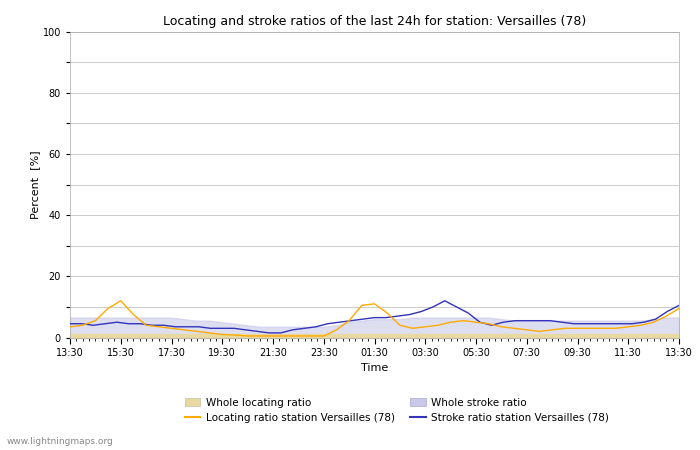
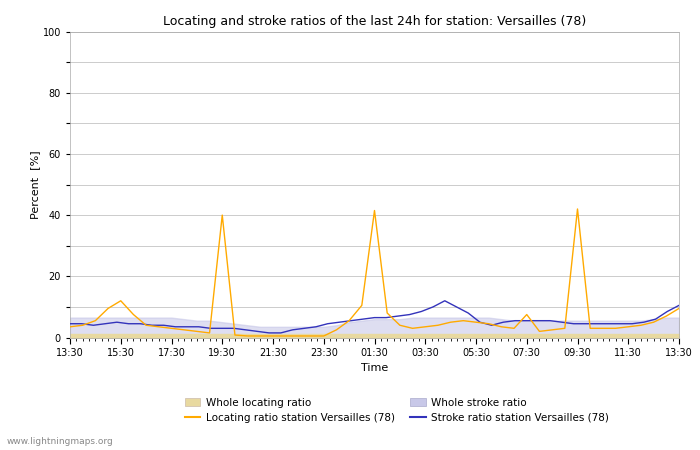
Locating ratio station Versailles (78)/19:30: 1.0 -> 40.0
Locating ratio station Versailles (78)/01:30: 11.0 -> 41.5
Locating ratio station Versailles (78)/07:30: 2.5 -> 7.5
Locating ratio station Versailles (78)/09:30: 3.0 -> 42.0
